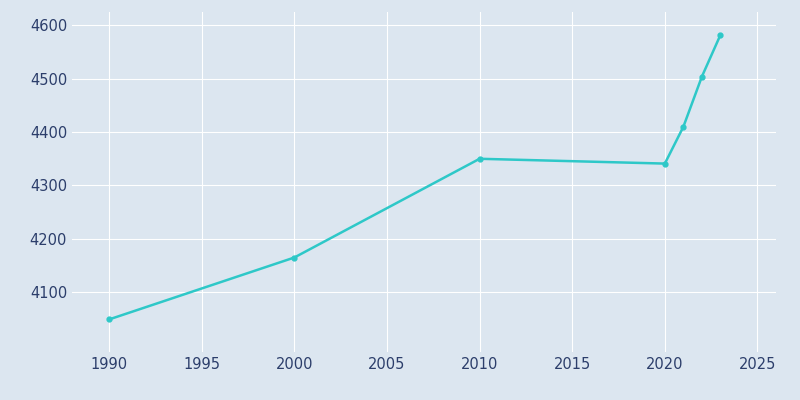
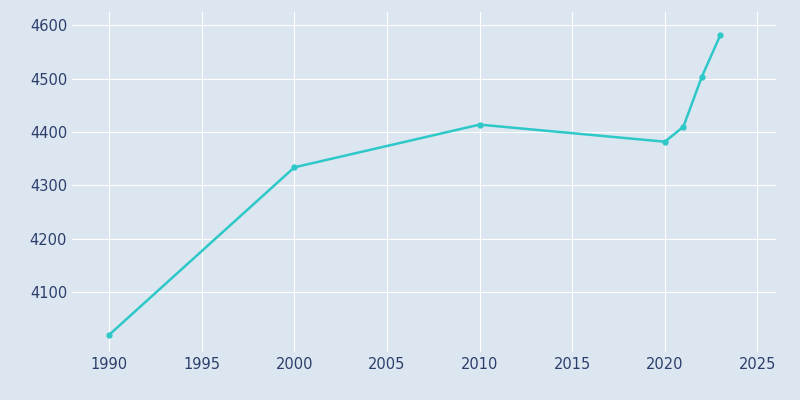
1990: 4049 -> 4020
2000: 4165 -> 4334
2010: 4350 -> 4414
2020: 4341 -> 4382
